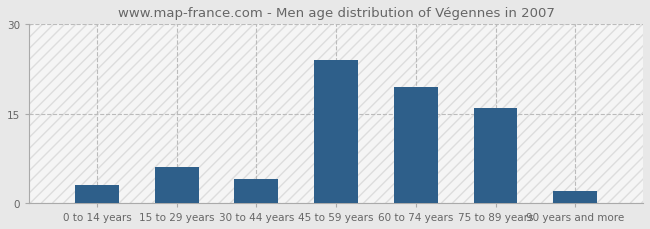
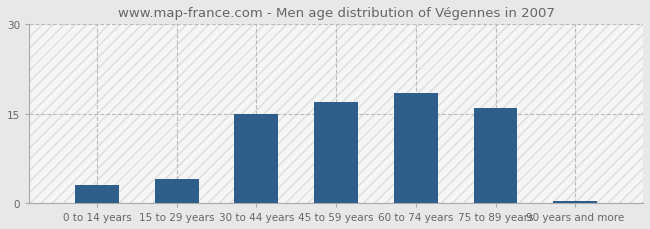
15 to 29 years: 6.0 -> 4.0
30 to 44 years: 4.0 -> 15.0
45 to 59 years: 24.0 -> 17.0
60 to 74 years: 19.4 -> 18.5
90 years and more: 2.0 -> 0.3
